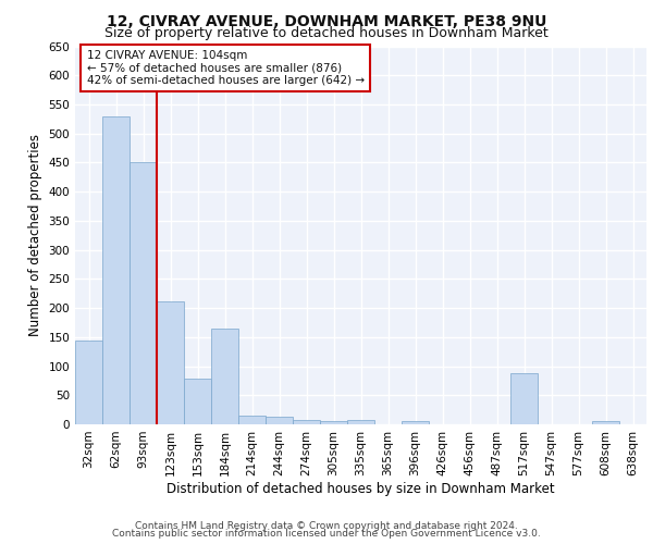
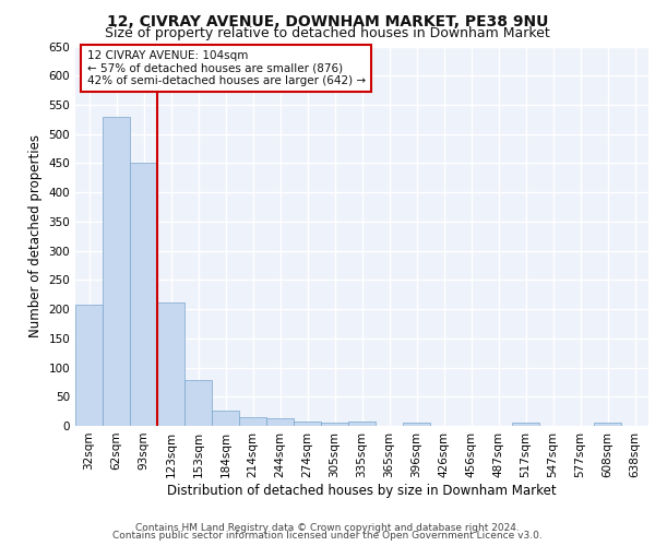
32sqm: 144 -> 208
184sqm: 164 -> 27
517sqm: 88 -> 5
